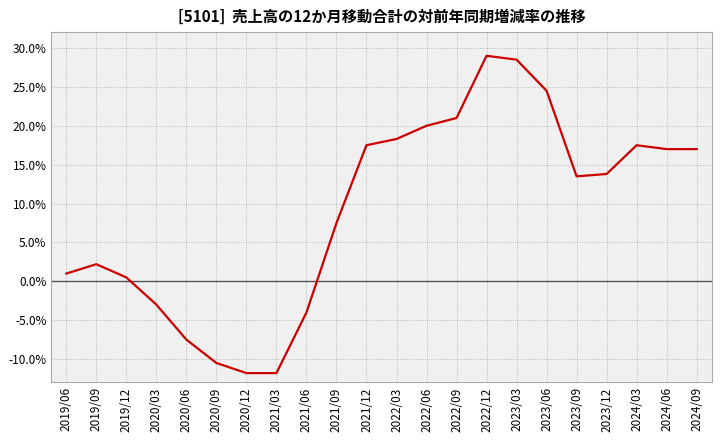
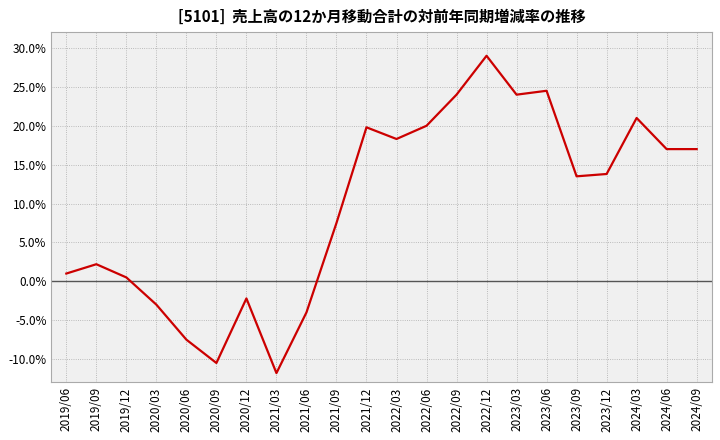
2020/12: -11.8% -> -2.2%
2021/12: 17.5% -> 19.8%
2022/09: 21.0% -> 24.0%
2023/03: 28.5% -> 24.0%
2024/03: 17.5% -> 21.0%
